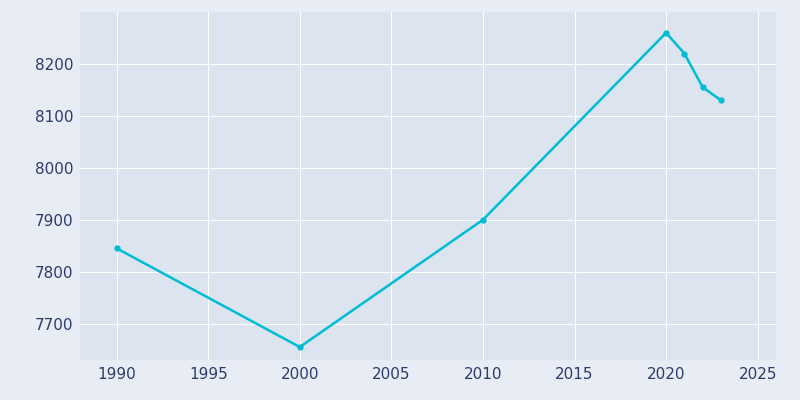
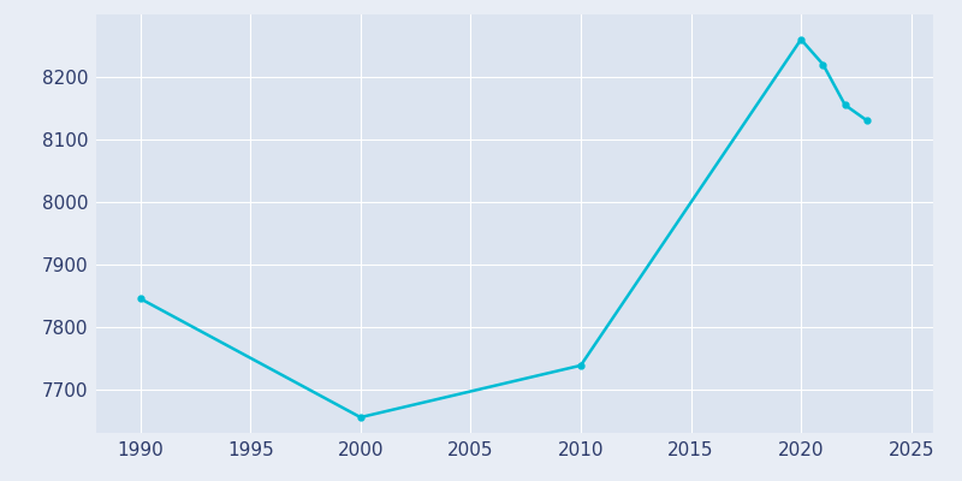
2010: 7900 -> 7738
